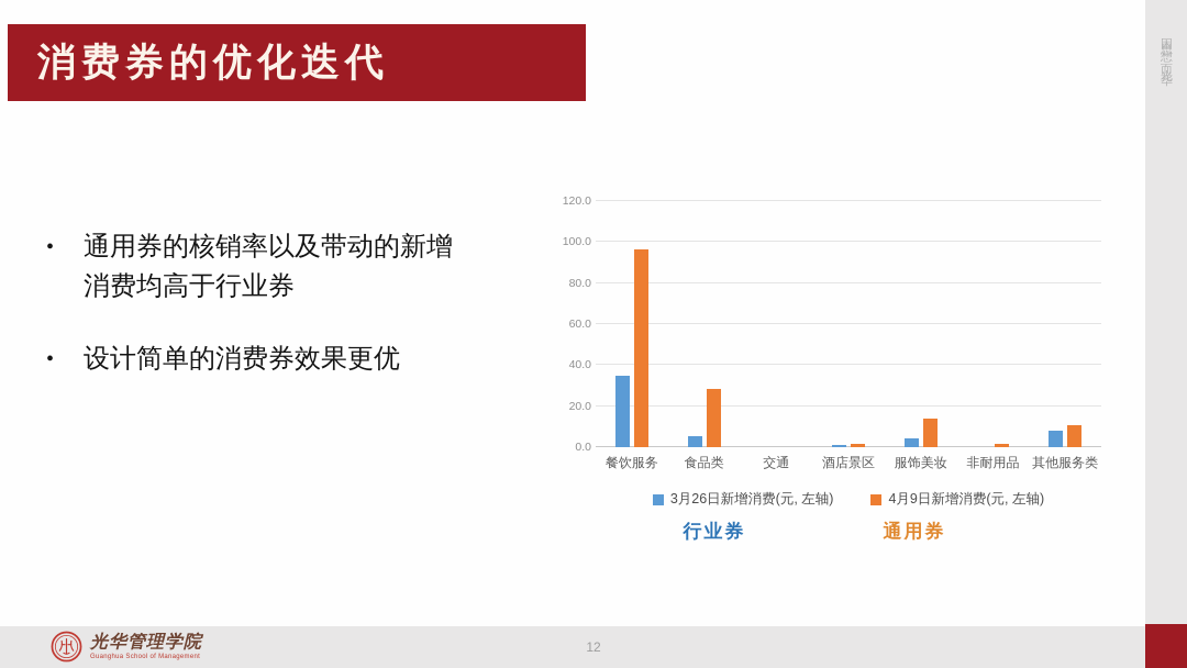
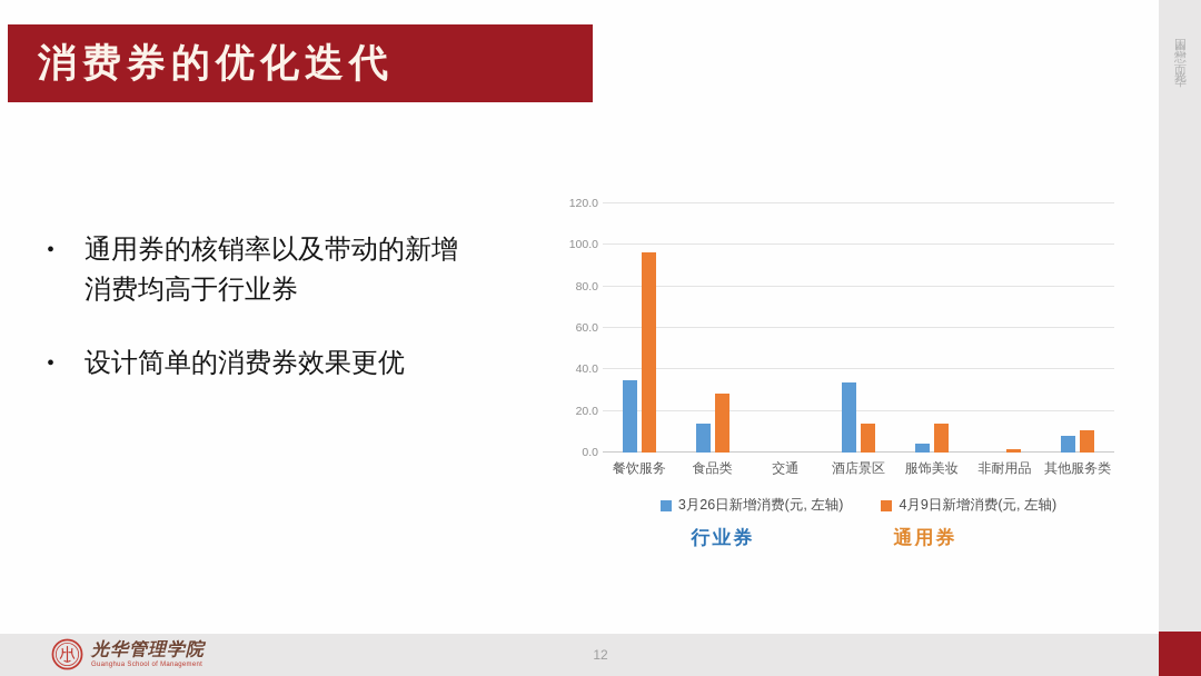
3月26日新增消费(元, 左轴)/食品类: 6 -> 14
3月26日新增消费(元, 左轴)/酒店景区: 1 -> 34
4月9日新增消费(元, 左轴)/酒店景区: 2 -> 14
